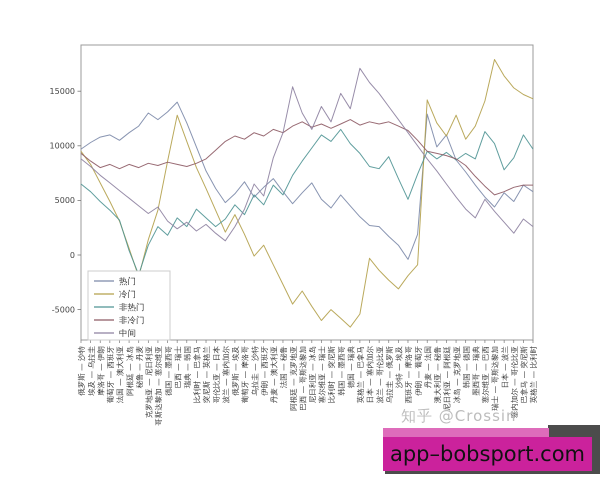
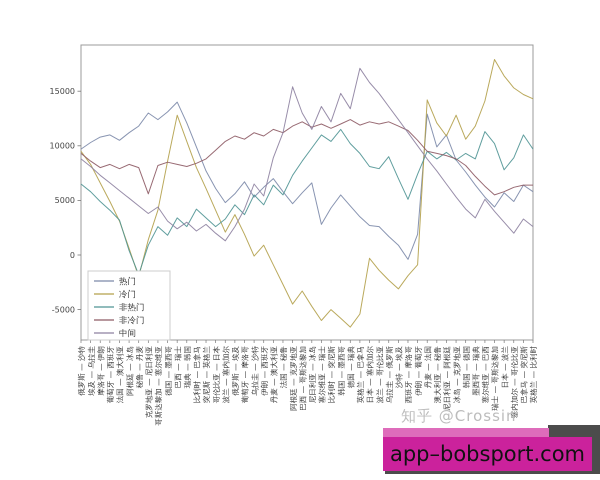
非冷门/克罗地亚 — 尼日利亚: 8400 -> 5600
热门/塞尔维亚 — 瑞士: 5100 -> 2800
